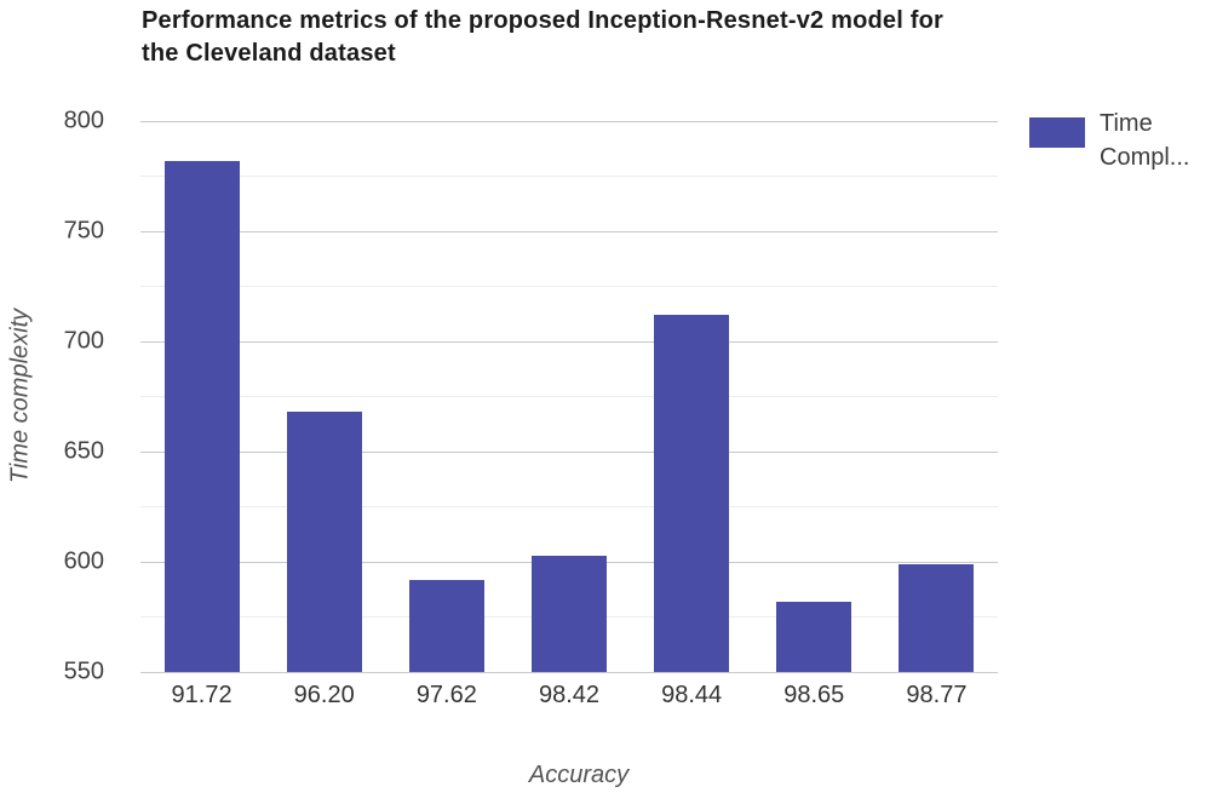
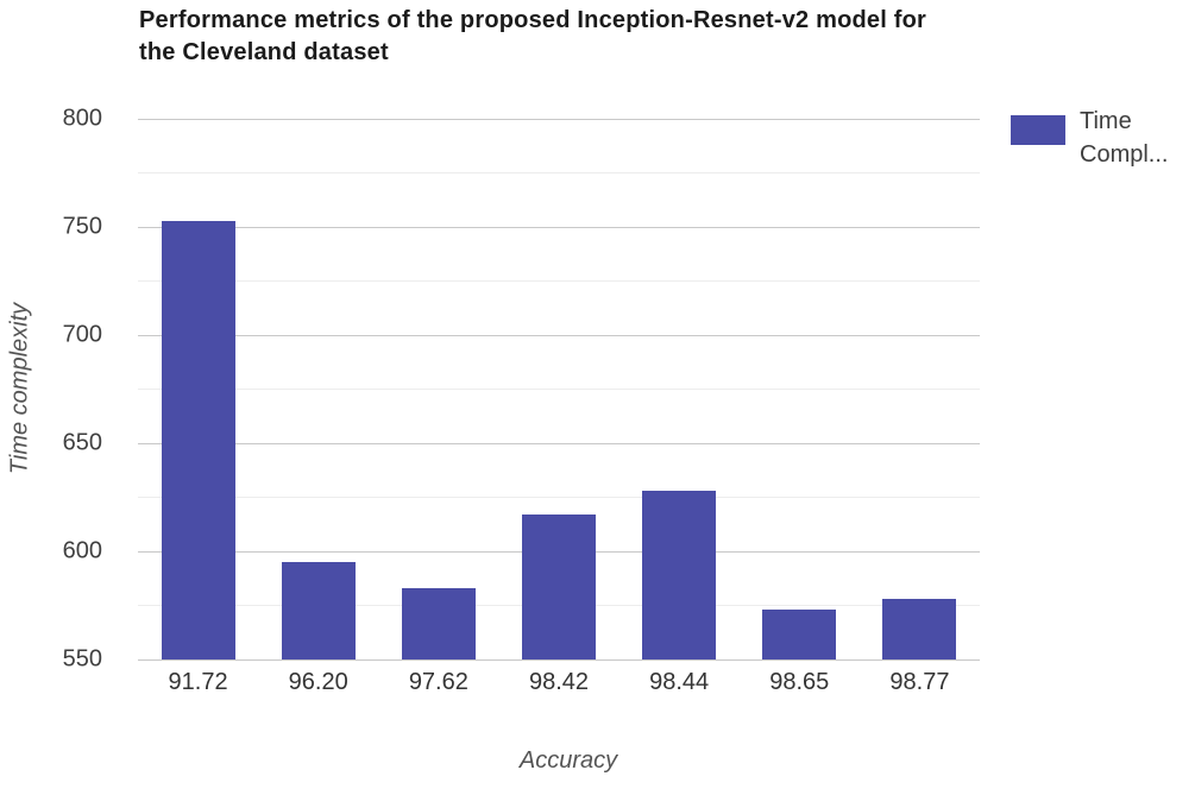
91.72: 782 -> 753
96.20: 668 -> 595
97.62: 592 -> 583
98.42: 603 -> 617
98.44: 712 -> 628
98.65: 582 -> 573
98.77: 599 -> 578
